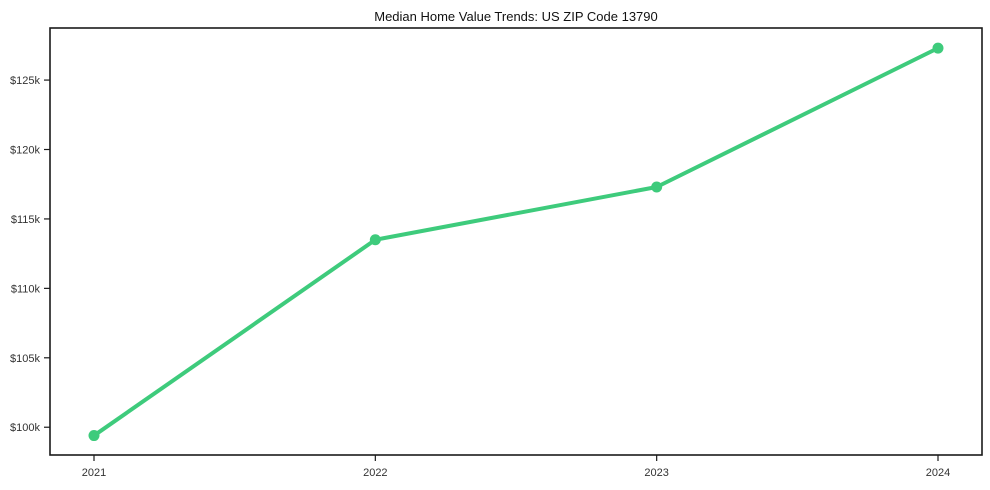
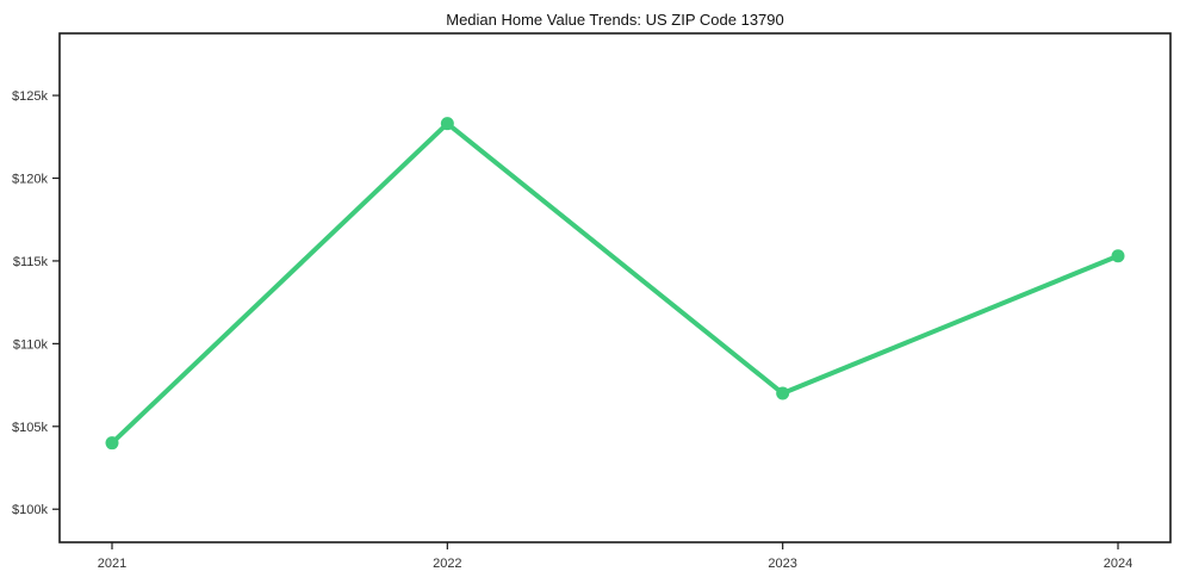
2021: $99.4k -> $104.0k
2022: $113.5k -> $123.3k
2023: $117.3k -> $107.0k
2024: $127.3k -> $115.3k
